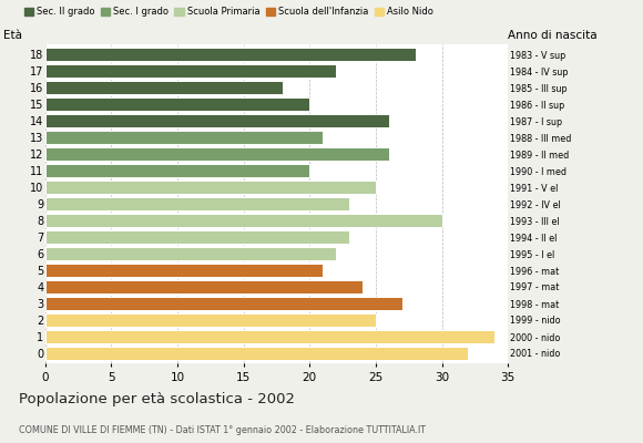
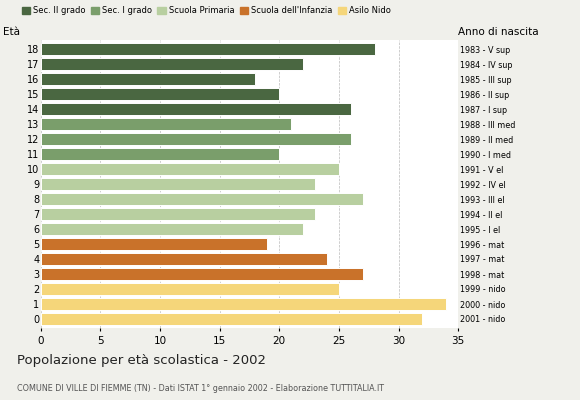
8: 30 -> 27
5: 21 -> 19
